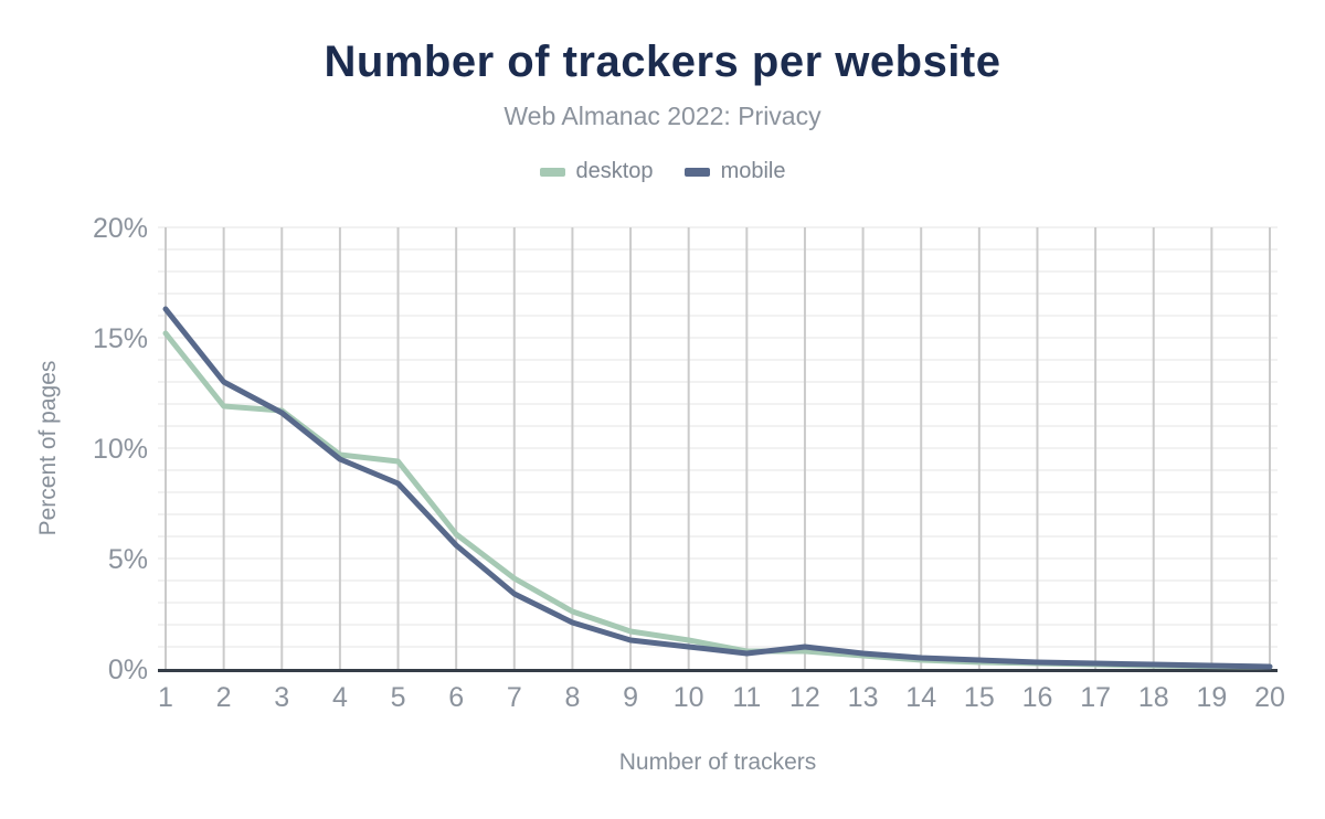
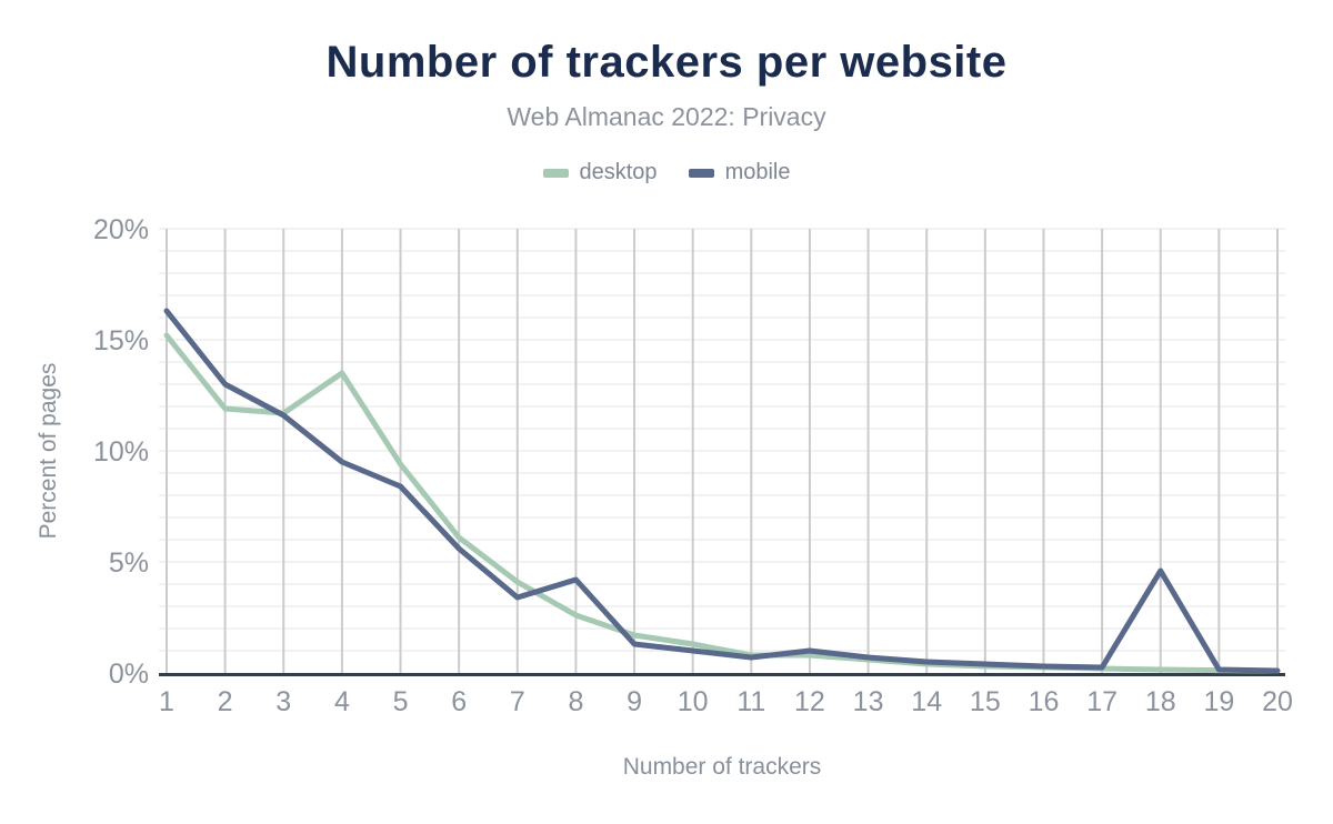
desktop/4: 9.7% -> 13.5%
mobile/8: 2.1% -> 4.2%
mobile/18: 0.2% -> 4.6%
